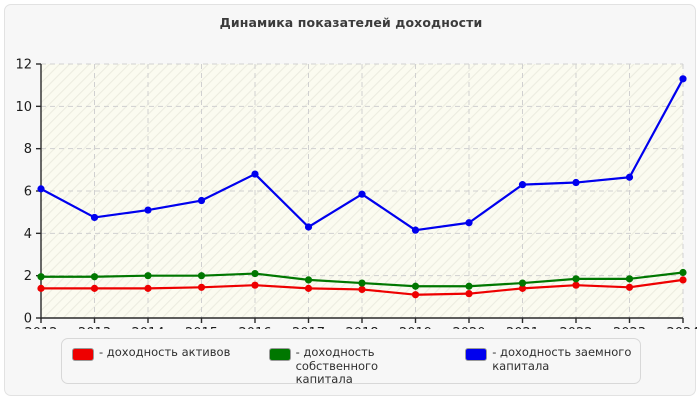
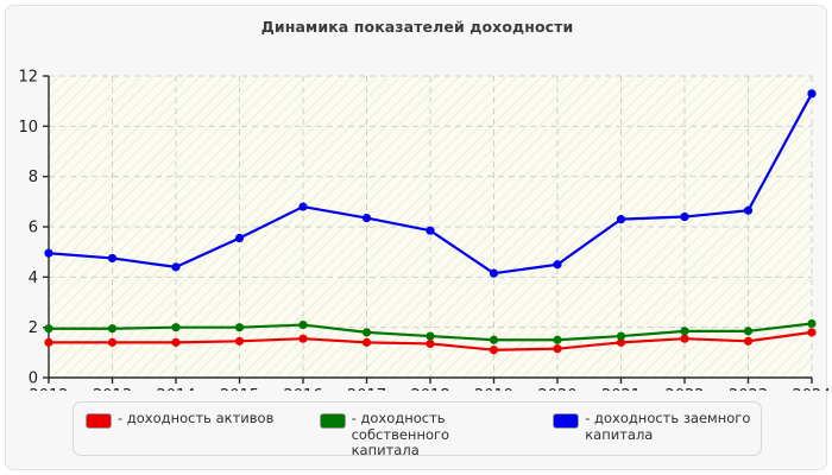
- доходность заемного капитала/2012: 6.1 -> 5.0
- доходность заемного капитала/2014: 5.1 -> 4.4
- доходность заемного капитала/2017: 4.3 -> 6.3
